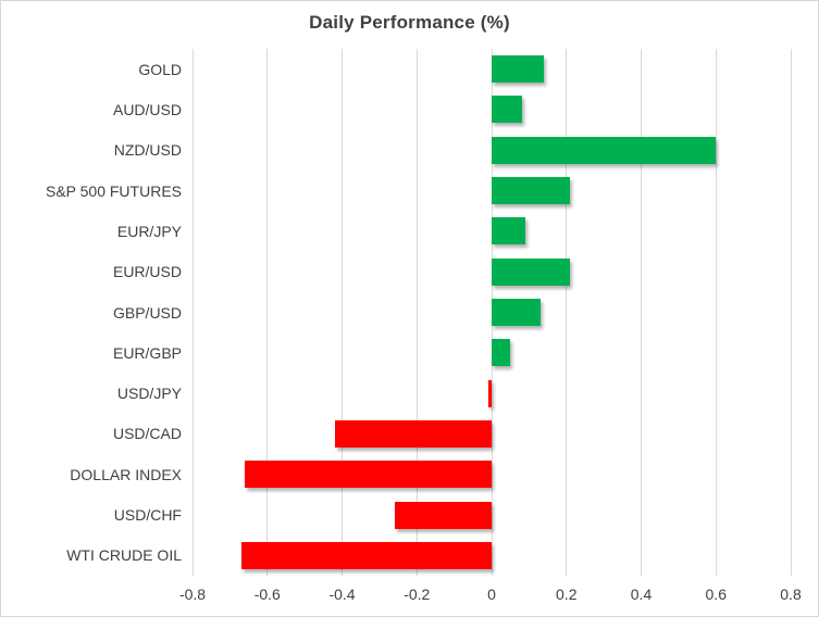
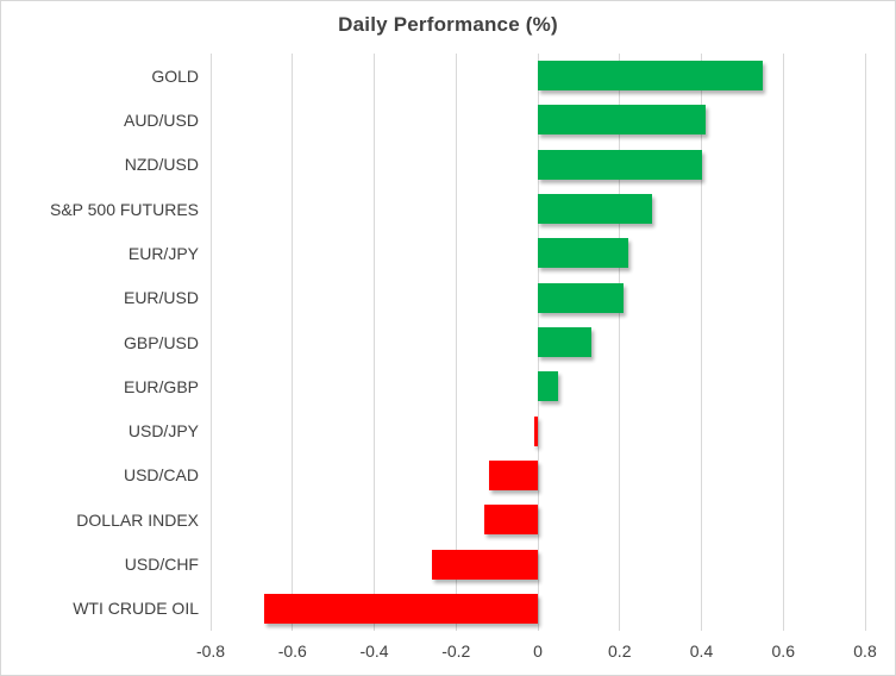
GOLD: 0.14 -> 0.55
AUD/USD: 0.08 -> 0.41
NZD/USD: 0.60 -> 0.40
S&P 500 FUTURES: 0.21 -> 0.28
EUR/JPY: 0.09 -> 0.22
USD/CAD: -0.42 -> -0.12
DOLLAR INDEX: -0.66 -> -0.13
